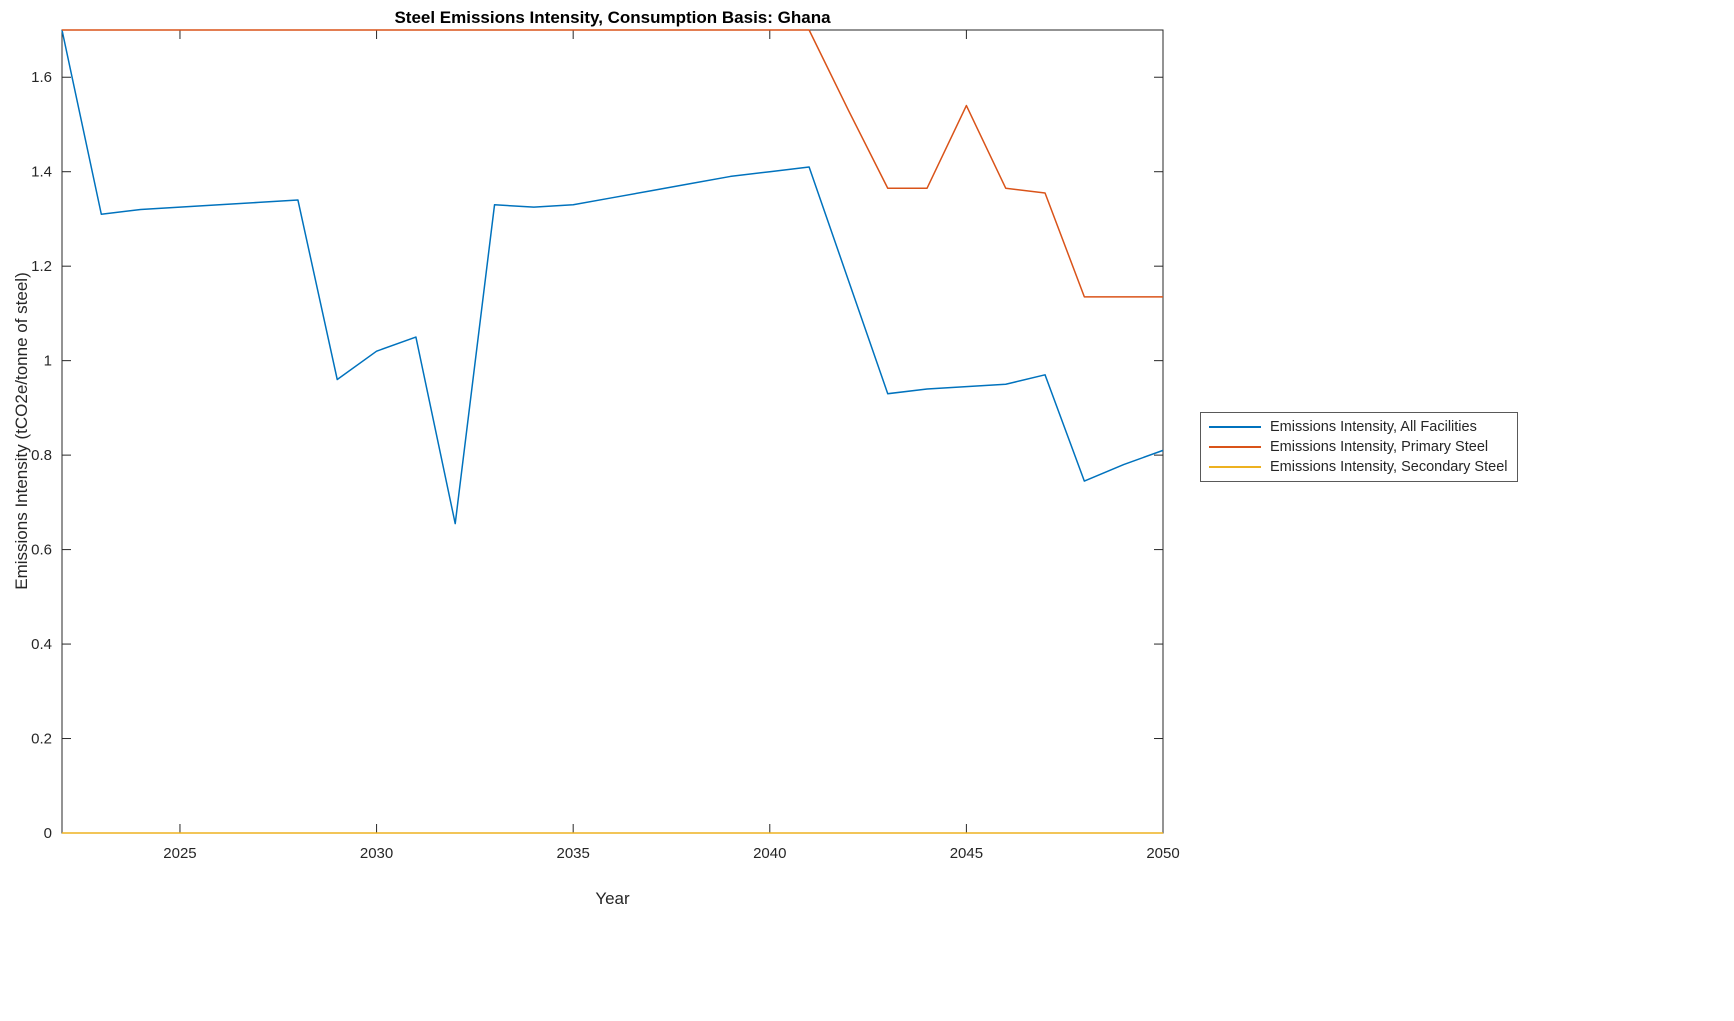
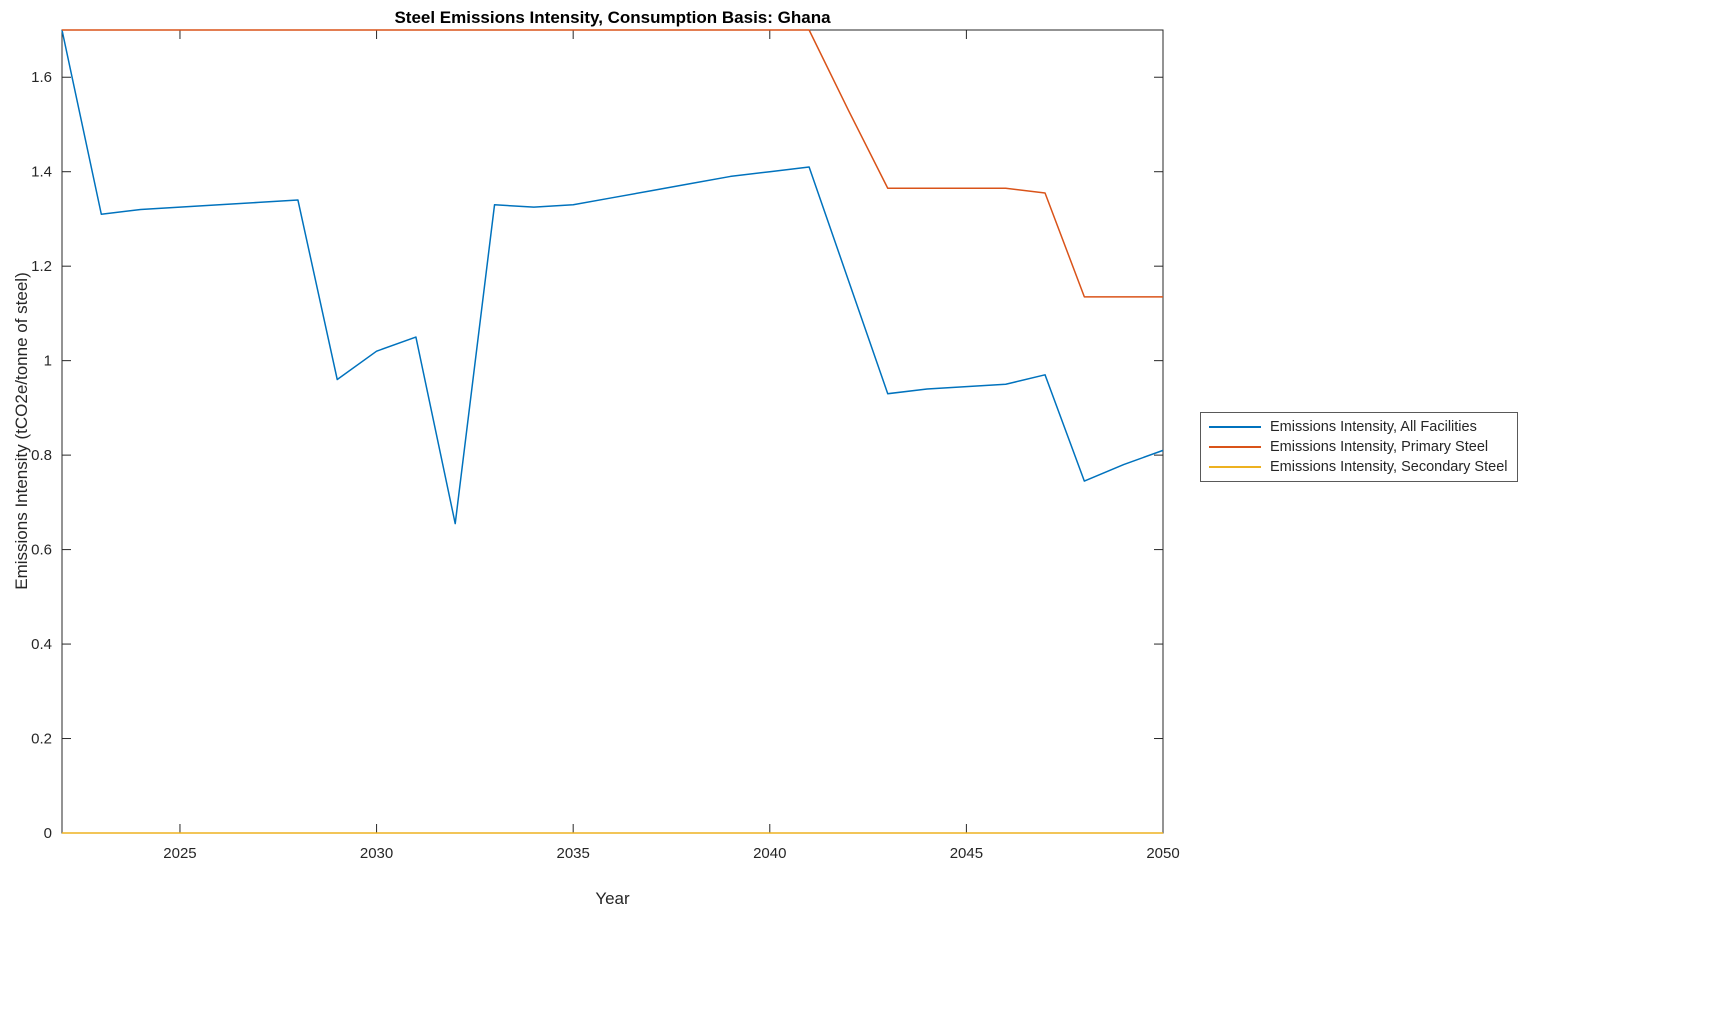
Emissions Intensity, Primary Steel/2045: 1.54 -> 1.36
